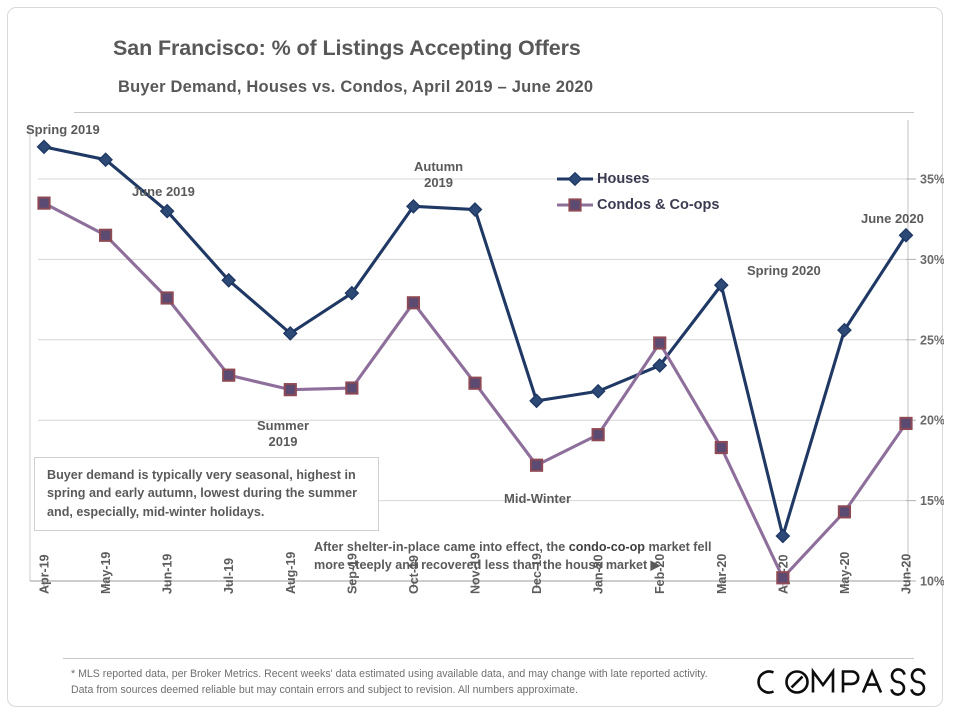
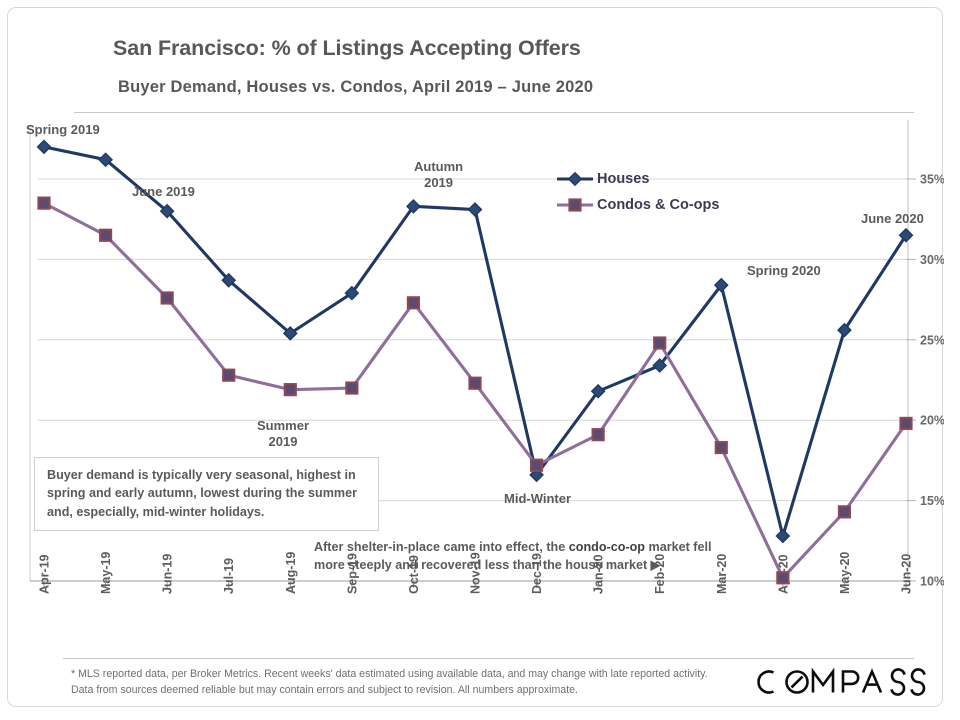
Houses/Dec-19: 21.2% -> 16.6%
